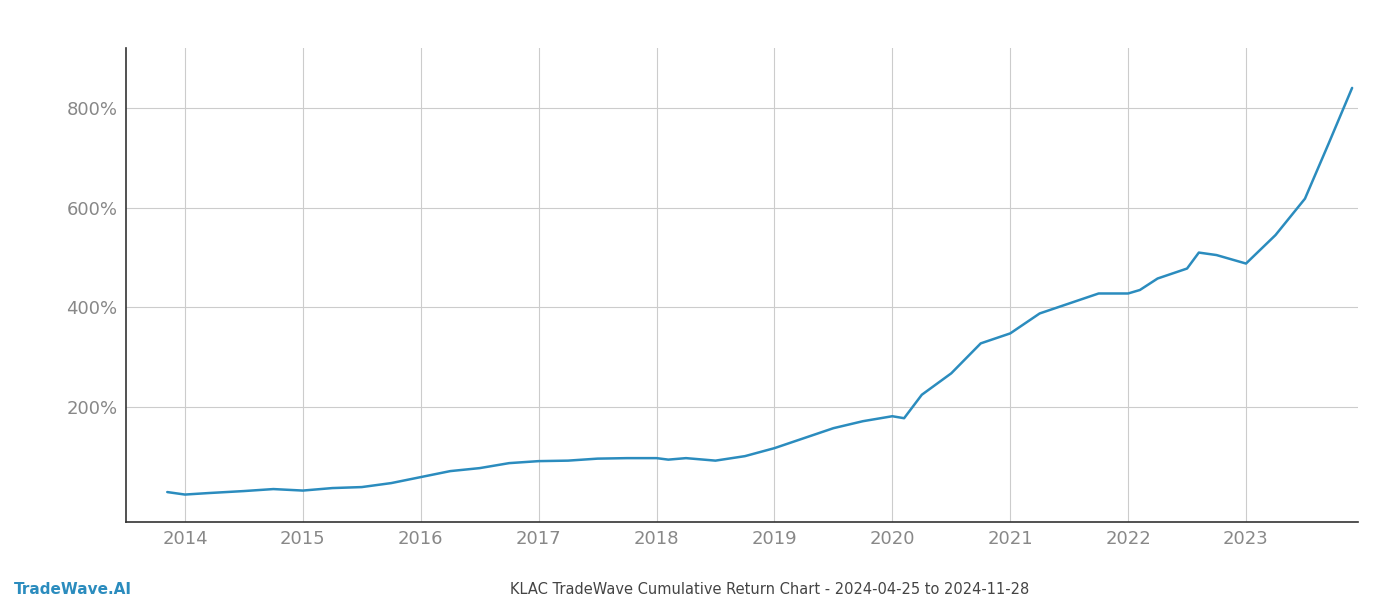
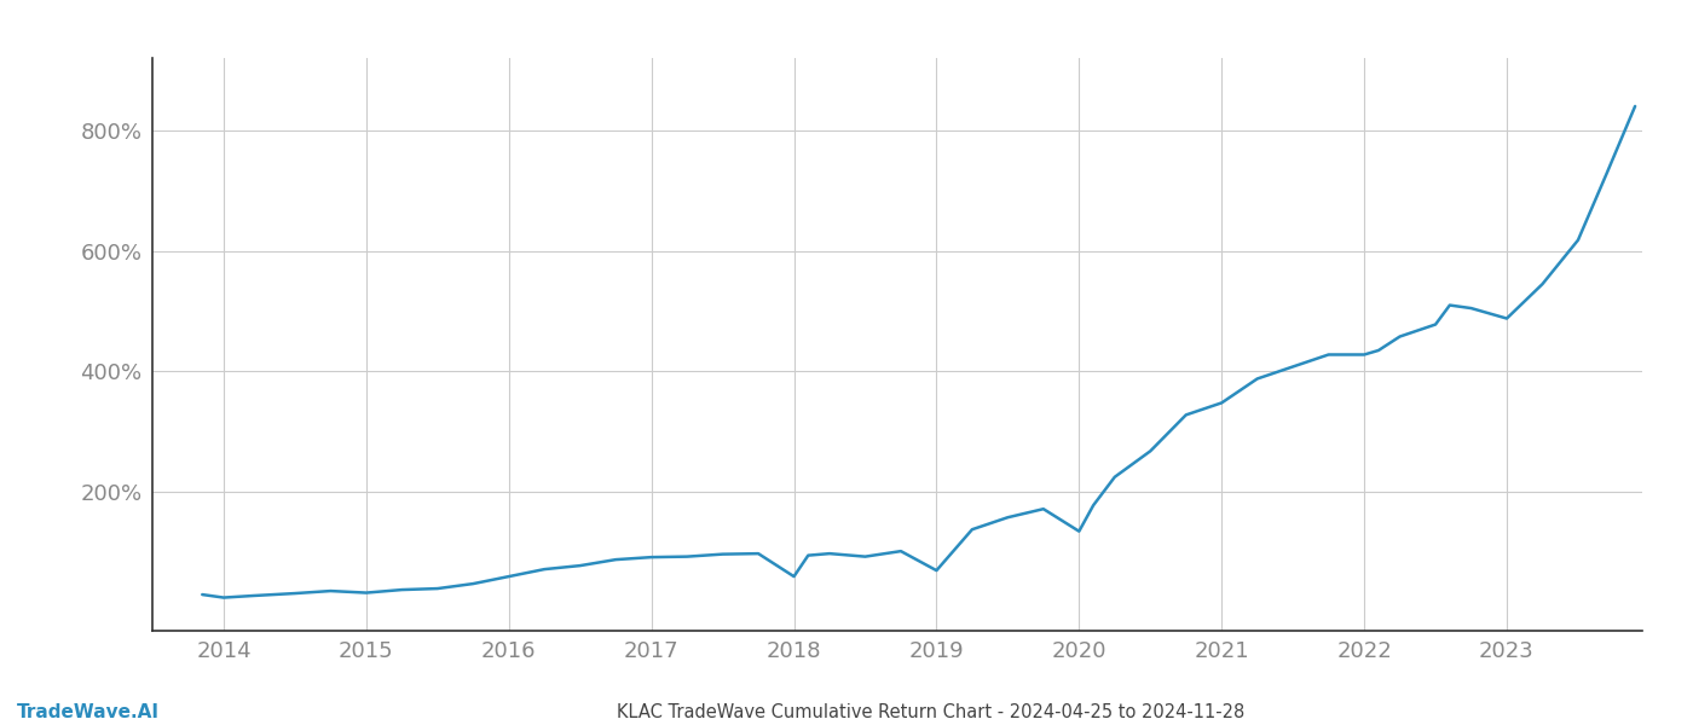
2018: 98% -> 60%
2019: 118% -> 70%
2020: 182% -> 135%
